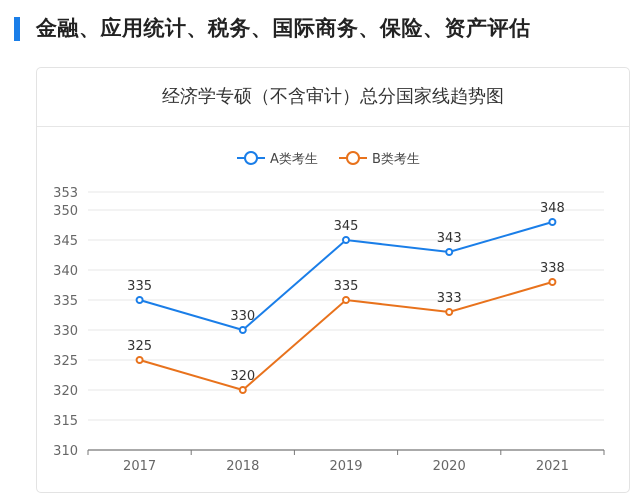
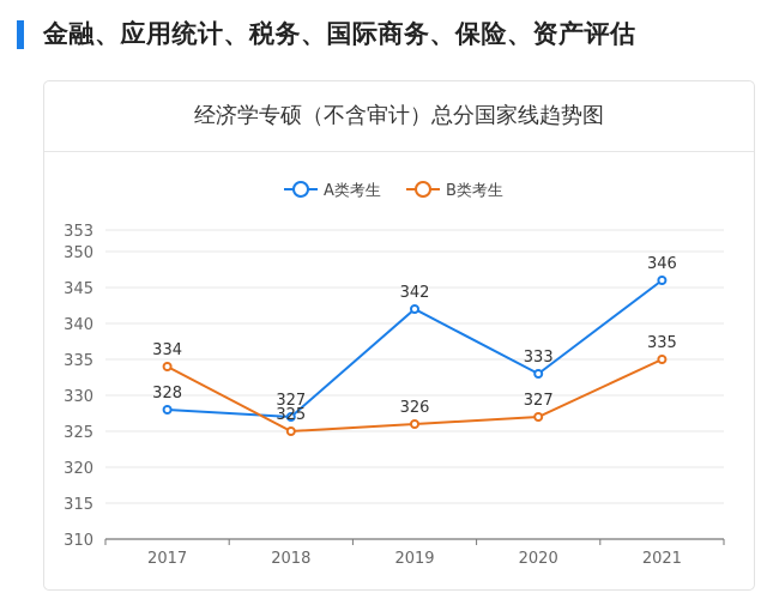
A类考生/2017: 335 -> 328
B类考生/2017: 325 -> 334
A类考生/2018: 330 -> 327
B类考生/2018: 320 -> 325
A类考生/2019: 345 -> 342
B类考生/2019: 335 -> 326
A类考生/2020: 343 -> 333
B类考生/2020: 333 -> 327
A类考生/2021: 348 -> 346
B类考生/2021: 338 -> 335
